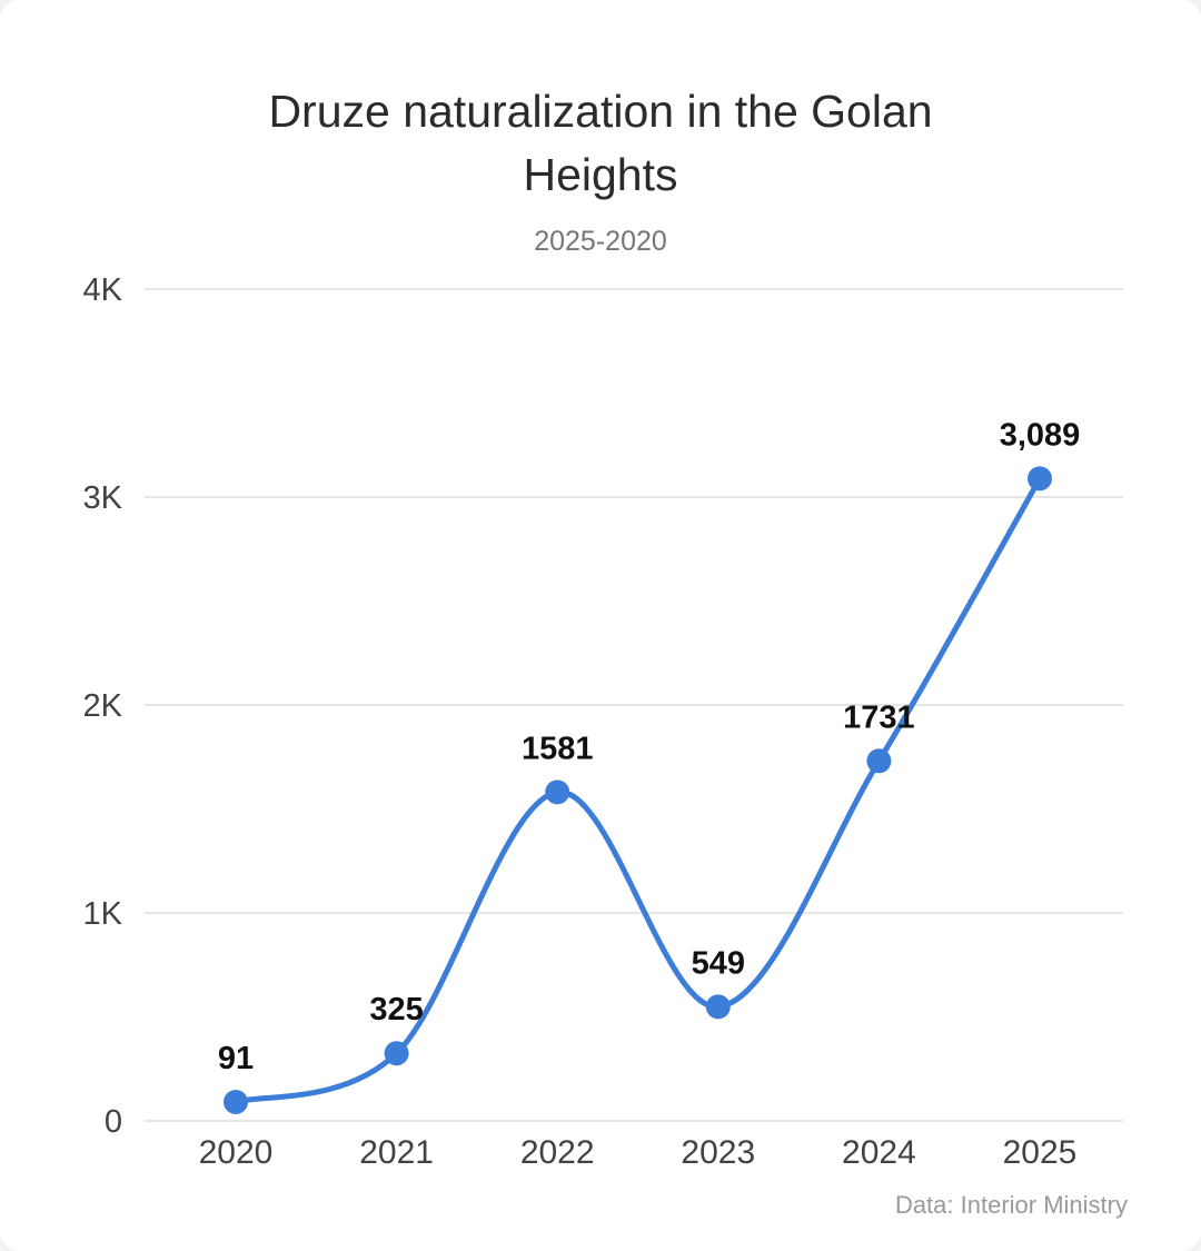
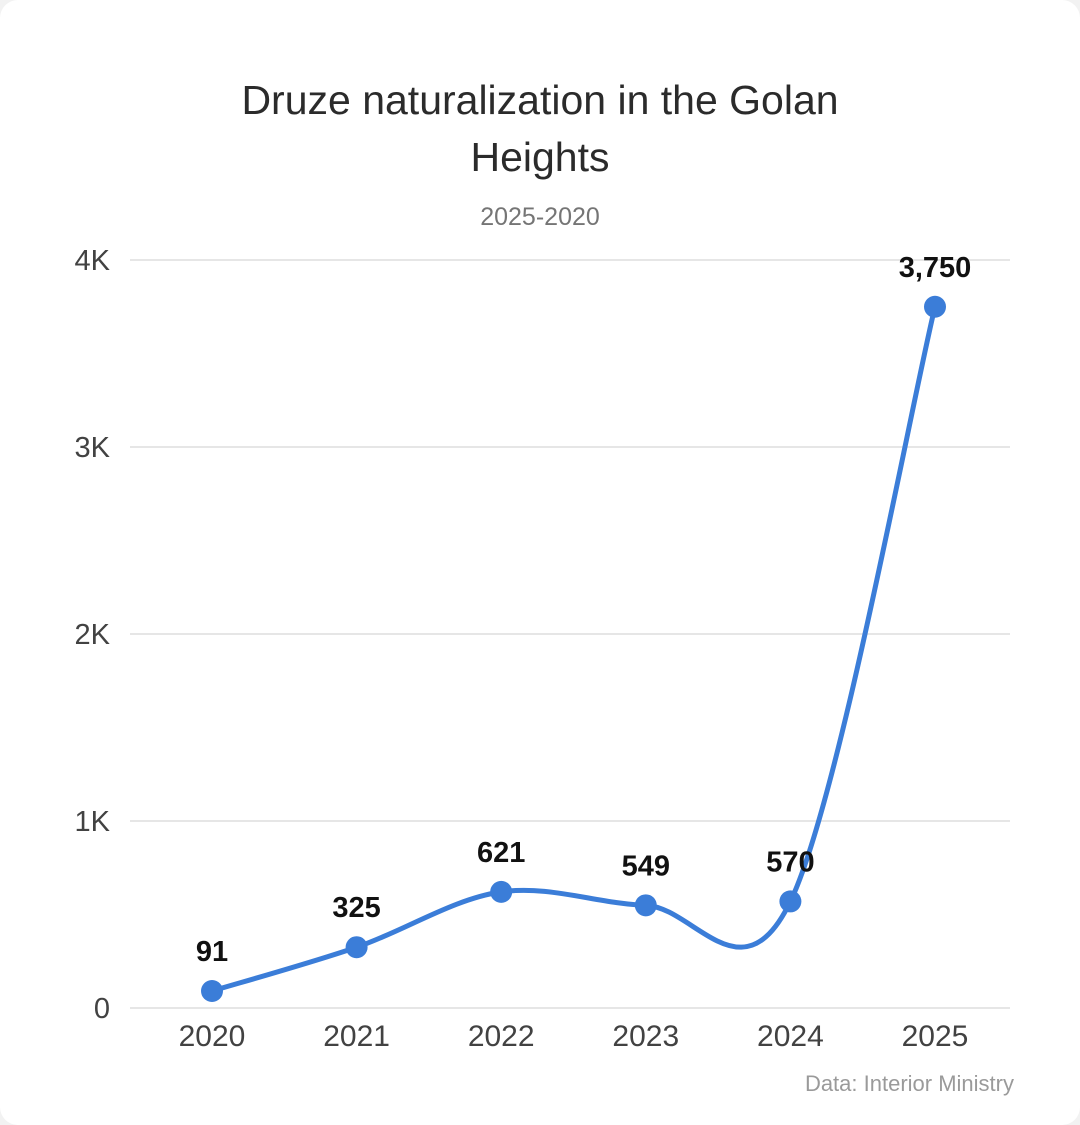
2022: 1581 -> 621
2024: 1731 -> 570
2025: 3,089 -> 3,750
